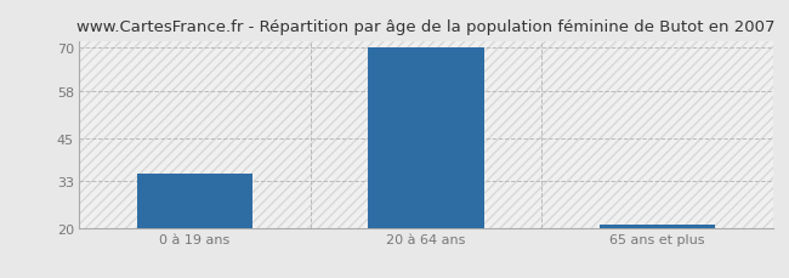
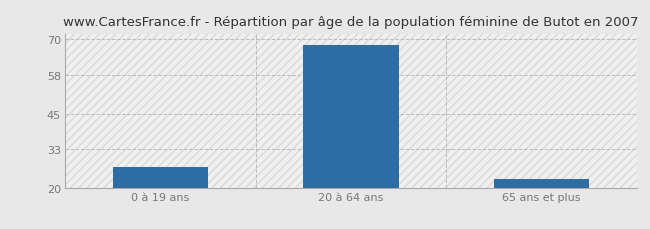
0 à 19 ans: 35 -> 27
20 à 64 ans: 70 -> 68
65 ans et plus: 21 -> 23
